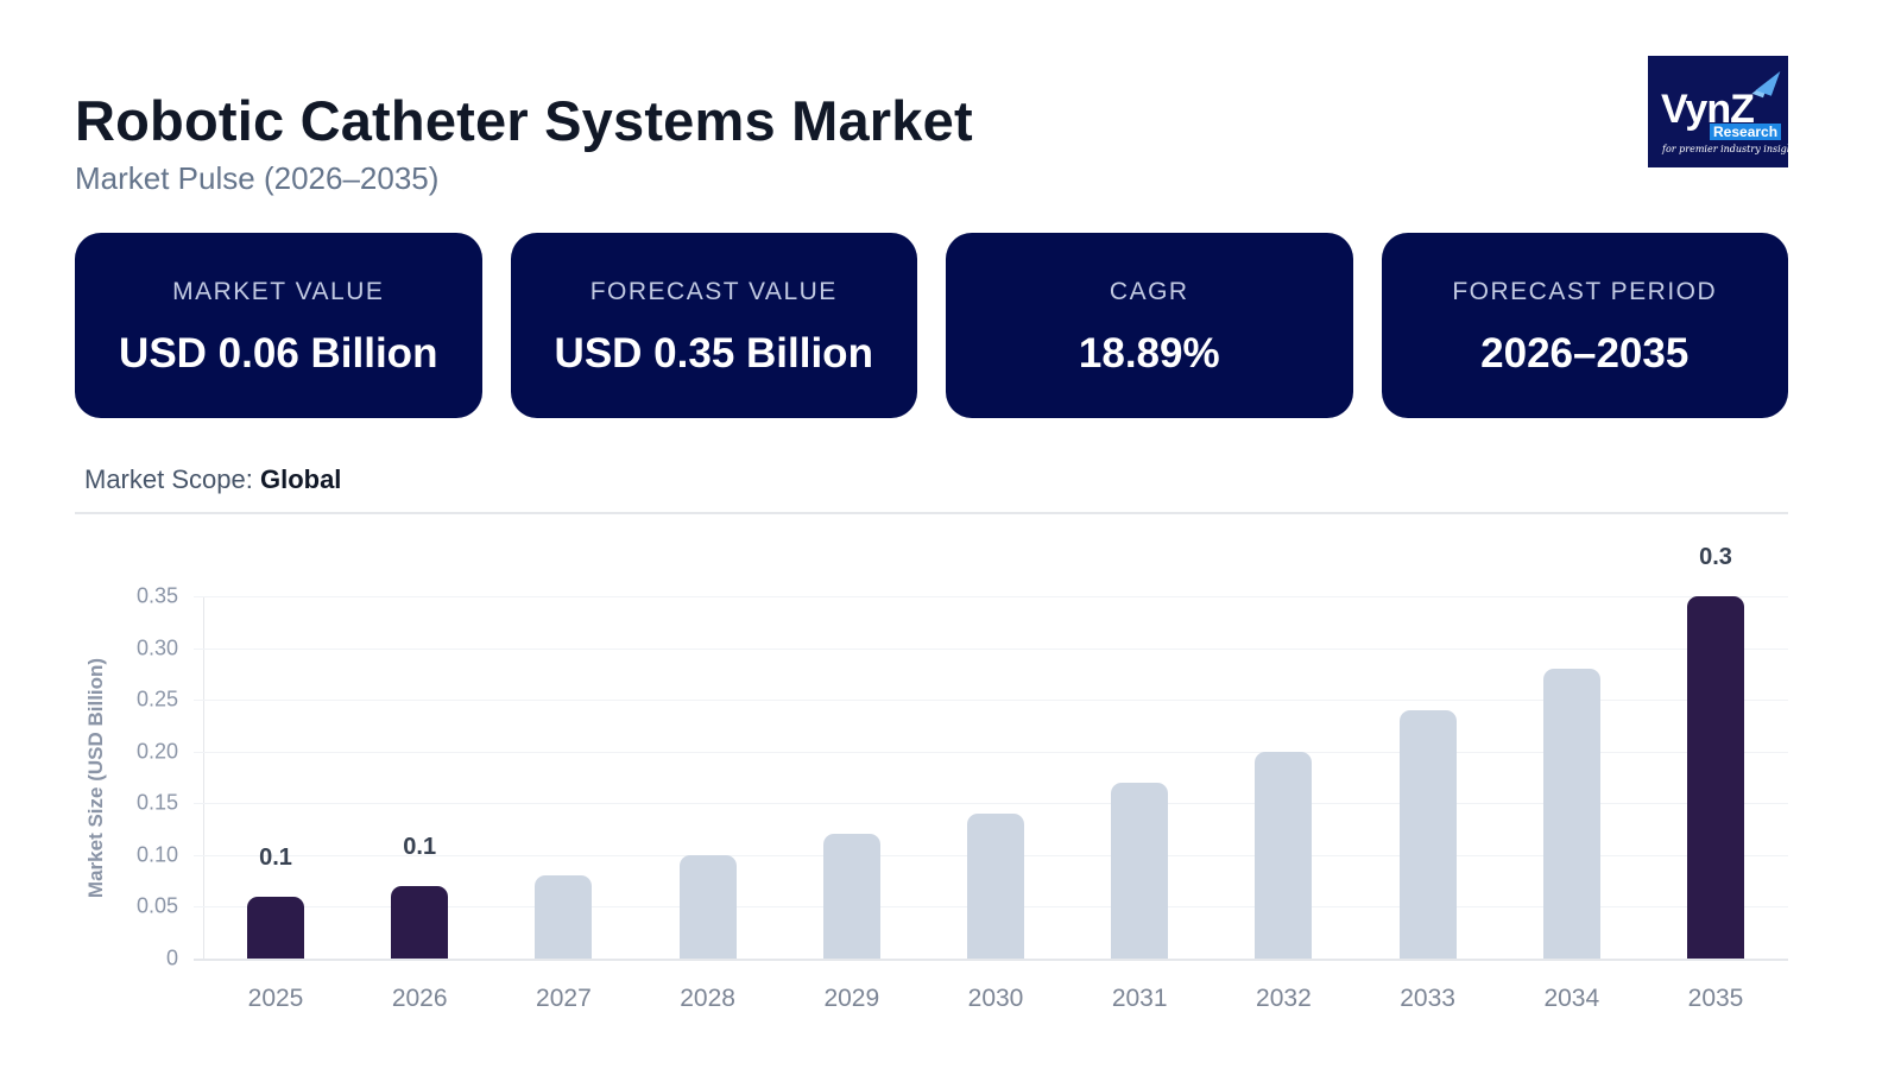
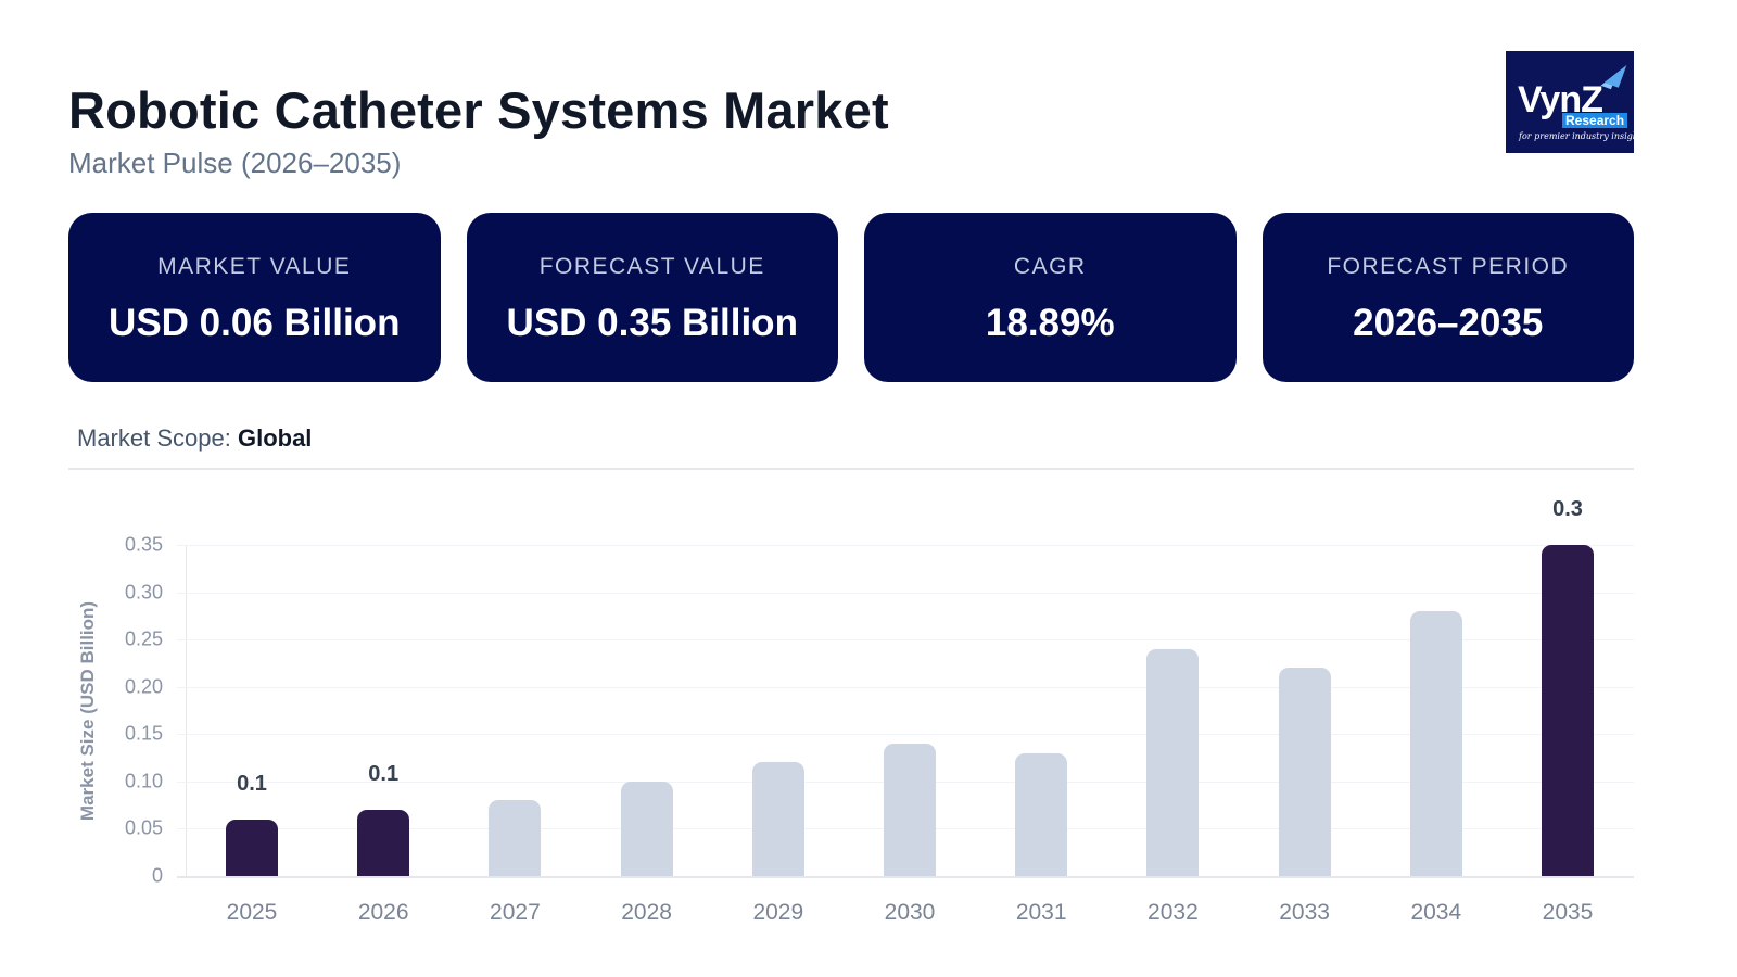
2031: 0.17 -> 0.13
2032: 0.20 -> 0.24
2033: 0.24 -> 0.22
